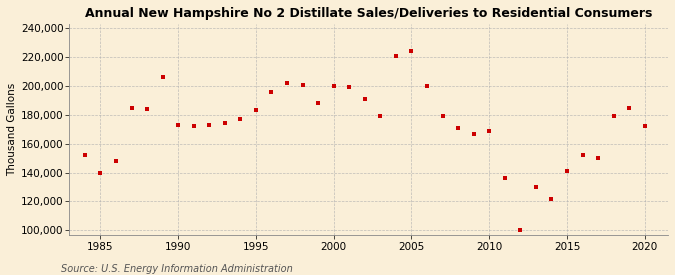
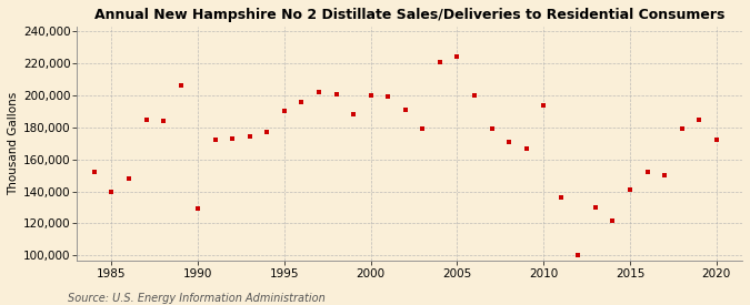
1990: 173,000 -> 129,000
1995: 183,000 -> 190,000
2010: 169,000 -> 194,000
